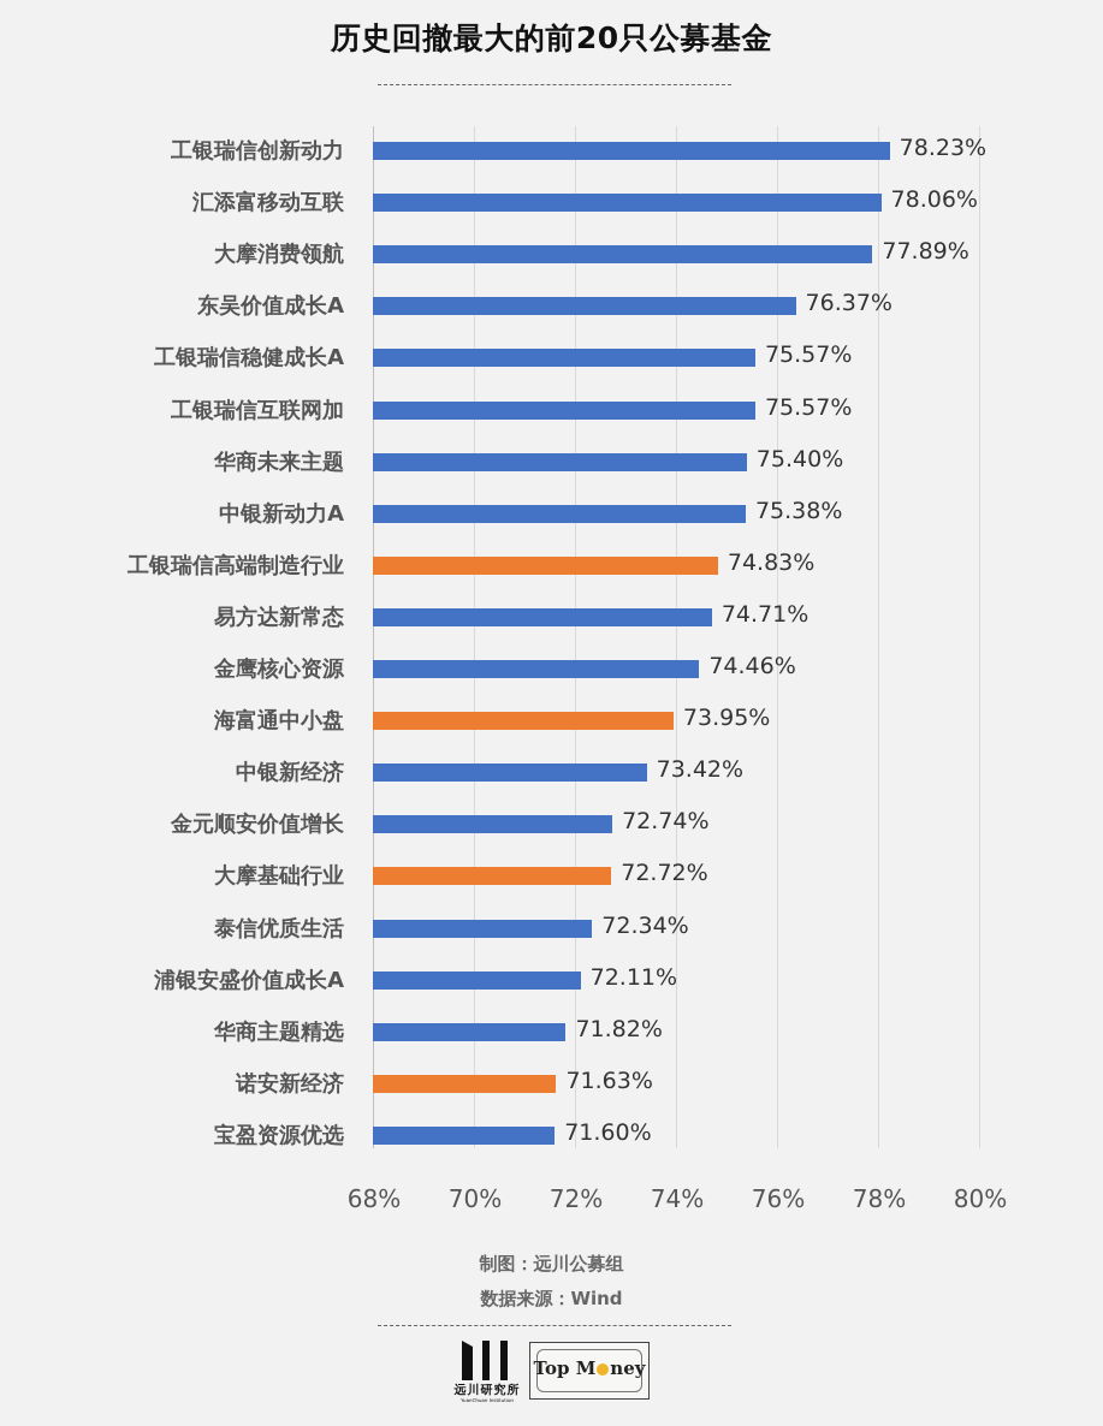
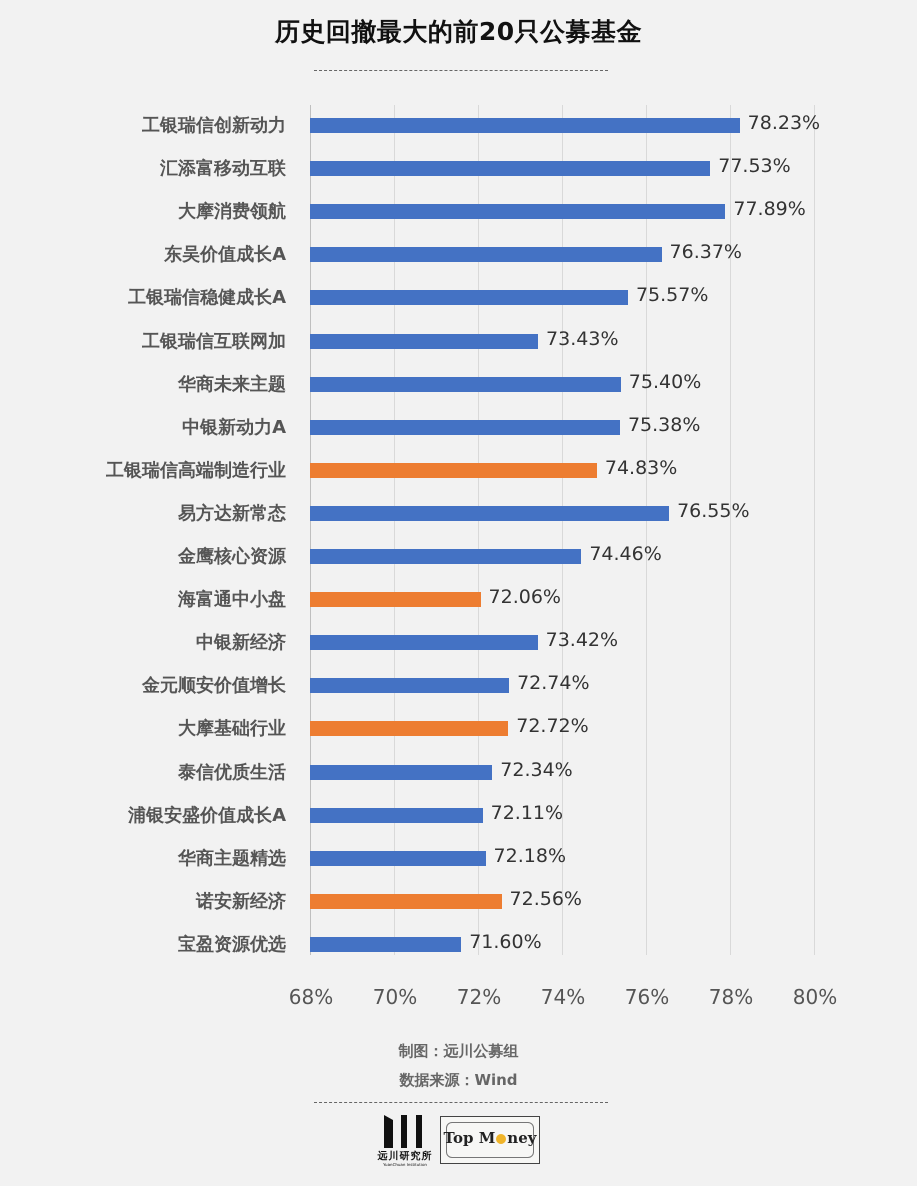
汇添富移动互联: 78.06% -> 77.53%
工银瑞信互联网加: 75.57% -> 73.43%
易方达新常态: 74.71% -> 76.55%
海富通中小盘: 73.95% -> 72.06%
华商主题精选: 71.82% -> 72.18%
诺安新经济: 71.63% -> 72.56%
